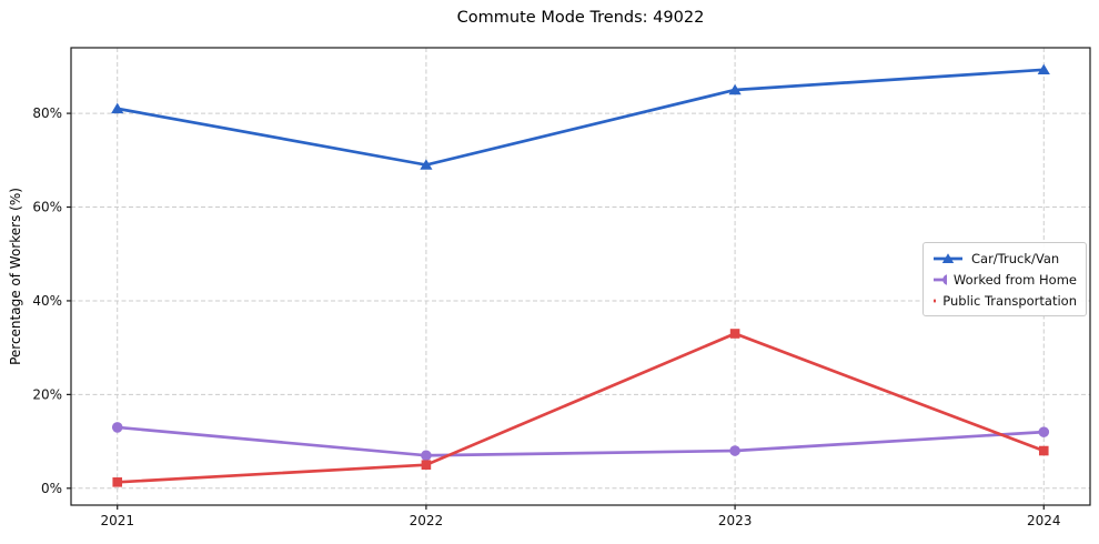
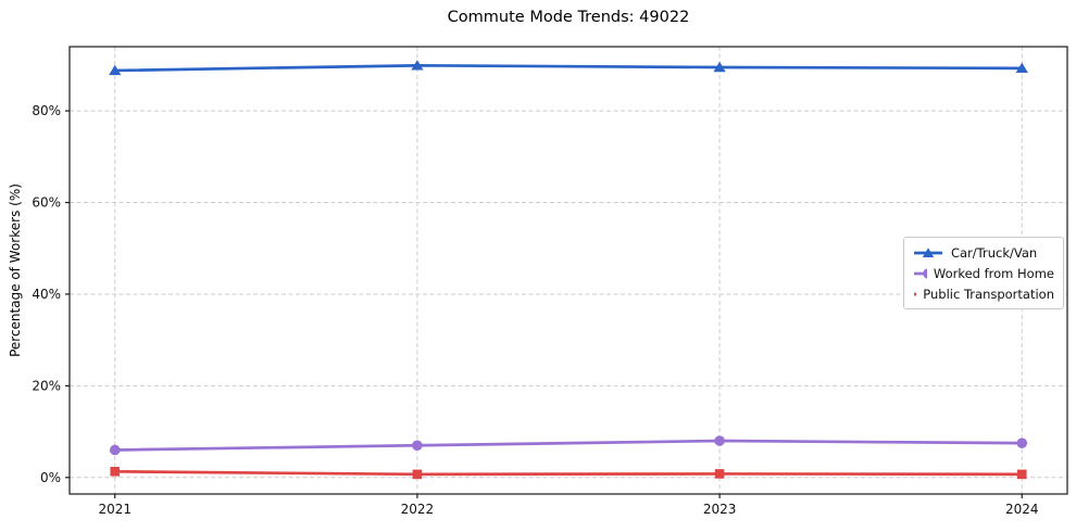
Car/Truck/Van/2021: 81% -> 89%
Worked from Home/2021: 13% -> 6%
Car/Truck/Van/2022: 69% -> 90%
Public Transportation/2022: 5% -> 1%
Car/Truck/Van/2023: 85% -> 90%
Public Transportation/2023: 33% -> 1%
Worked from Home/2024: 12% -> 8%
Public Transportation/2024: 8% -> 1%
